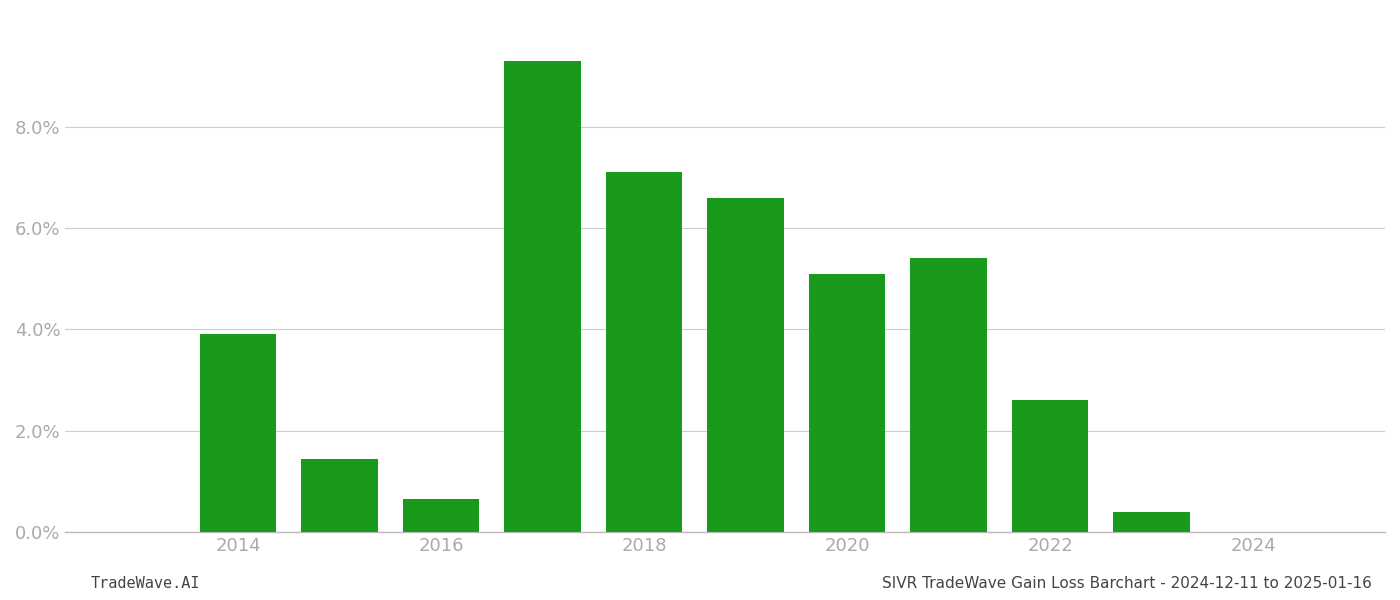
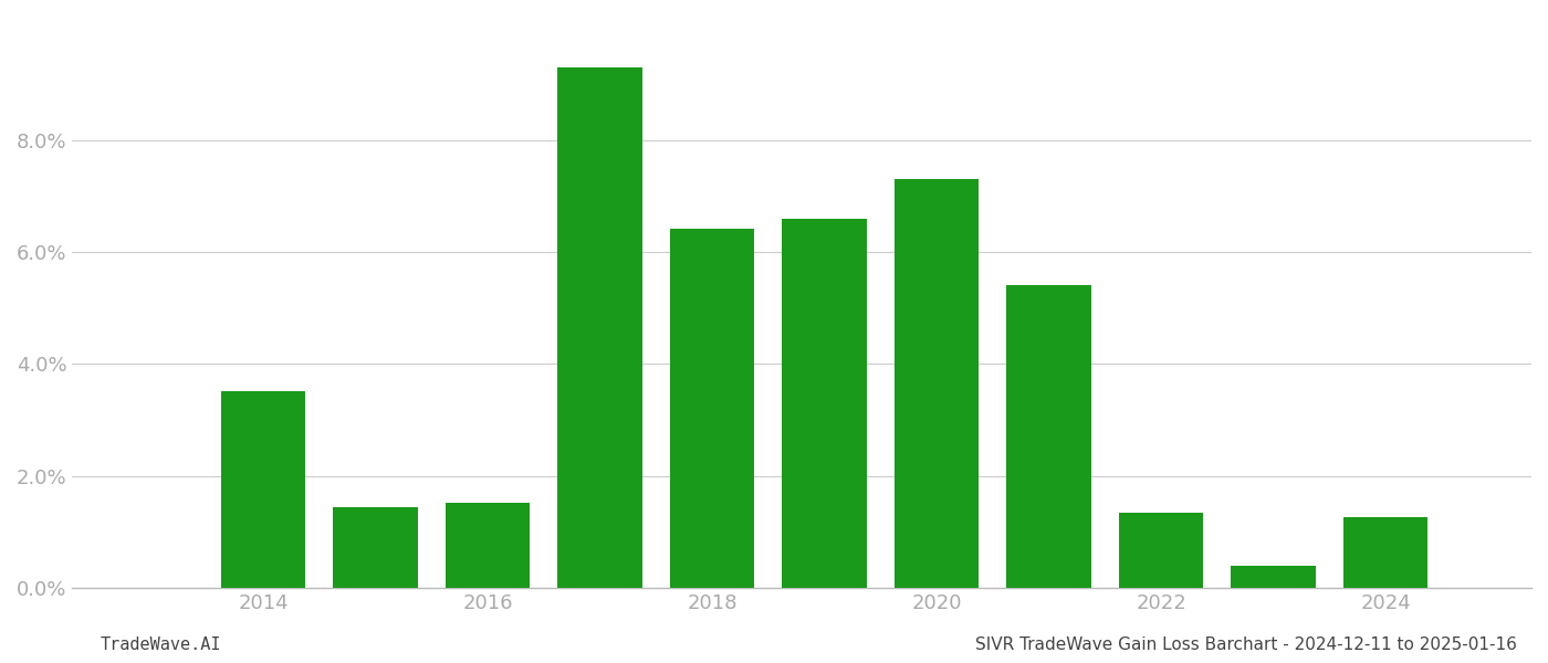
2014: 3.90% -> 3.52%
2016: 0.65% -> 1.52%
2018: 7.10% -> 6.42%
2020: 5.10% -> 7.30%
2022: 2.60% -> 1.34%
2024: 0.01% -> 1.26%
